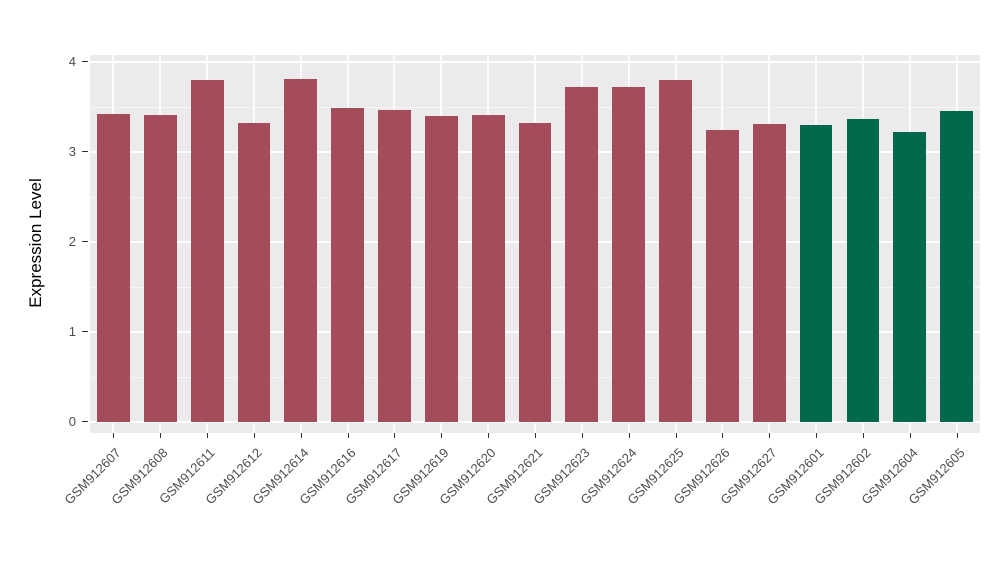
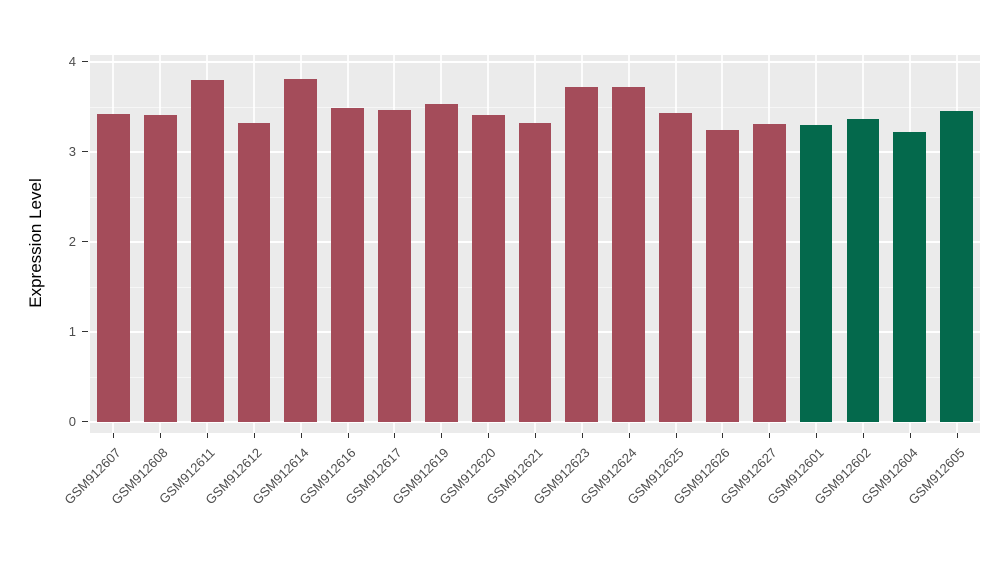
GSM912619: 3.4 -> 3.5
GSM912625: 3.8 -> 3.4
